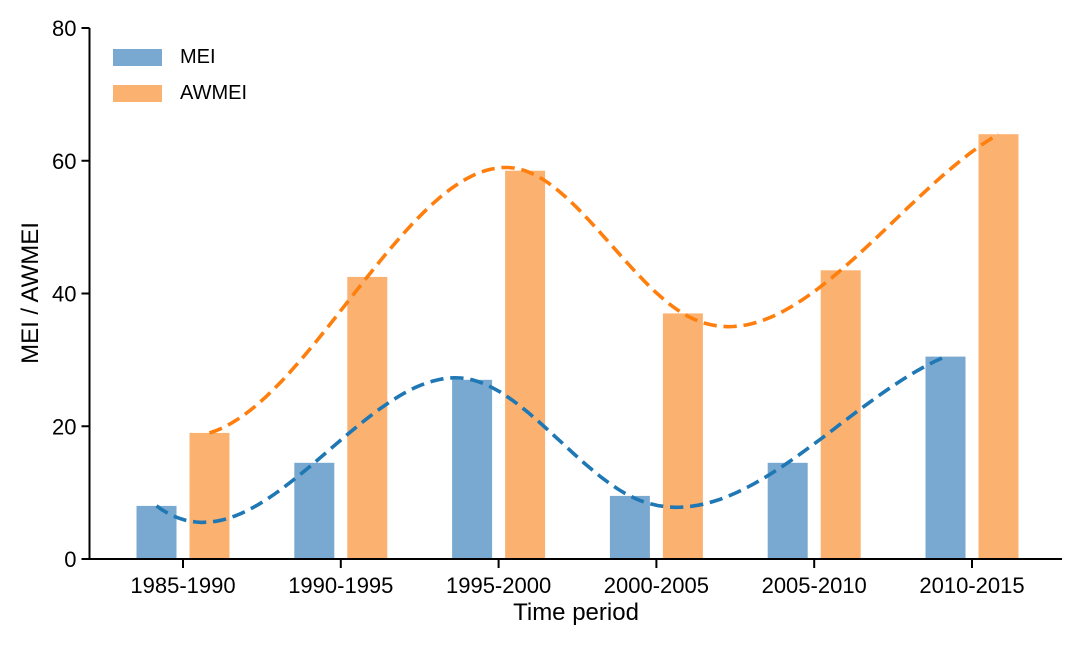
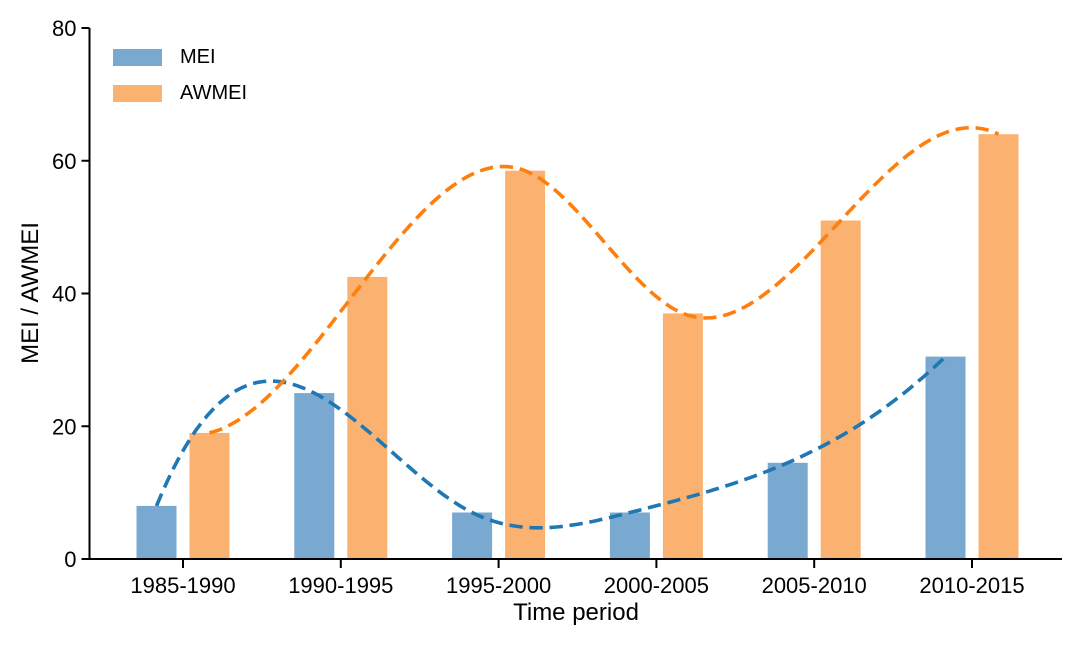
MEI/1990-1995: 14 -> 25
MEI/1995-2000: 27 -> 7
MEI/2000-2005: 10 -> 7
AWMEI/2005-2010: 44 -> 51
